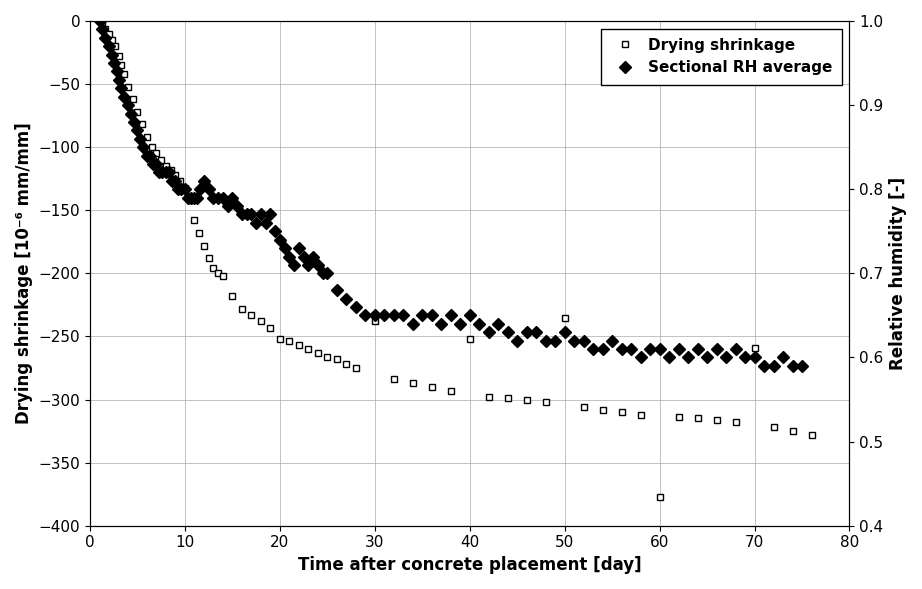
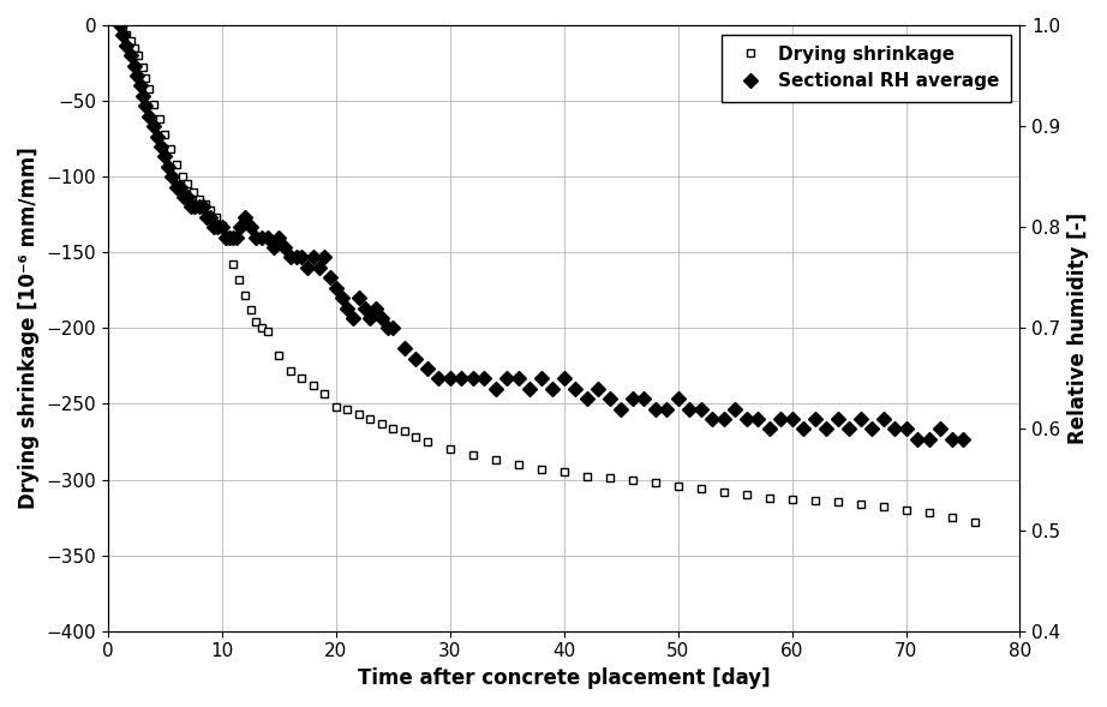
Drying shrinkage/30: -238 -> -280
Drying shrinkage/40: -252 -> -295
Drying shrinkage/50: -235 -> -304
Drying shrinkage/60: -377 -> -313
Drying shrinkage/70: -259 -> -320
